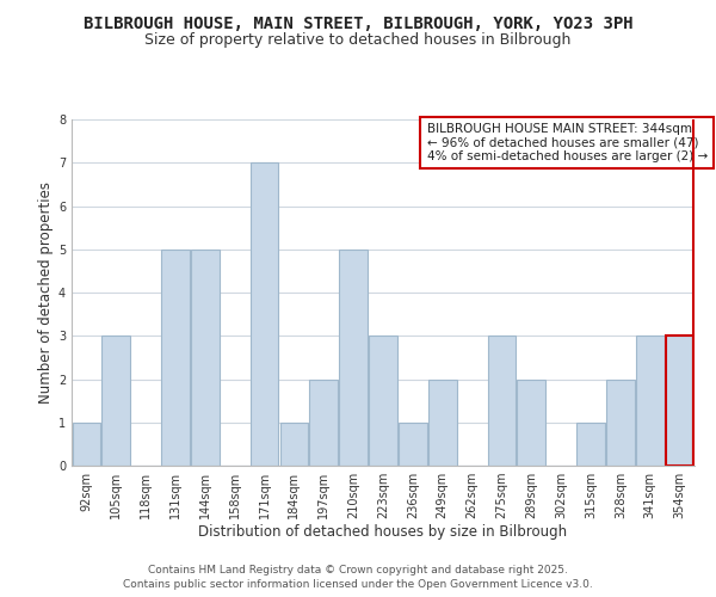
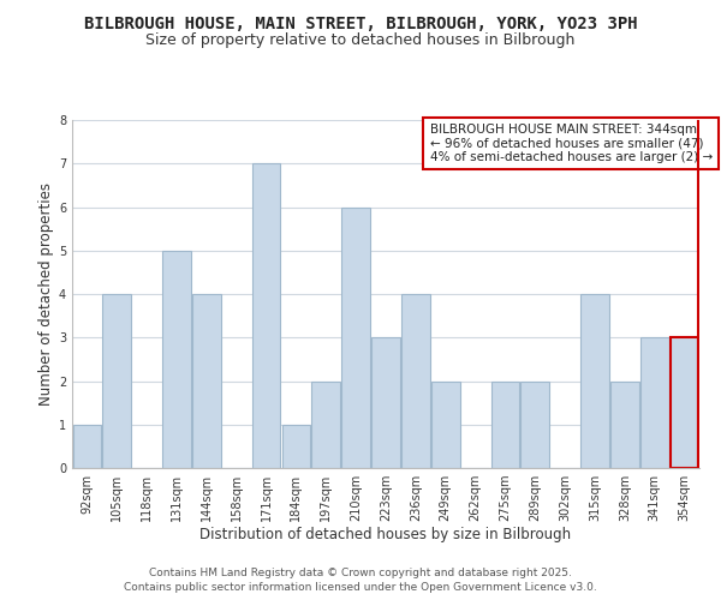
105sqm: 3 -> 4
144sqm: 5 -> 4
210sqm: 5 -> 6
236sqm: 1 -> 4
275sqm: 3 -> 2
315sqm: 1 -> 4
